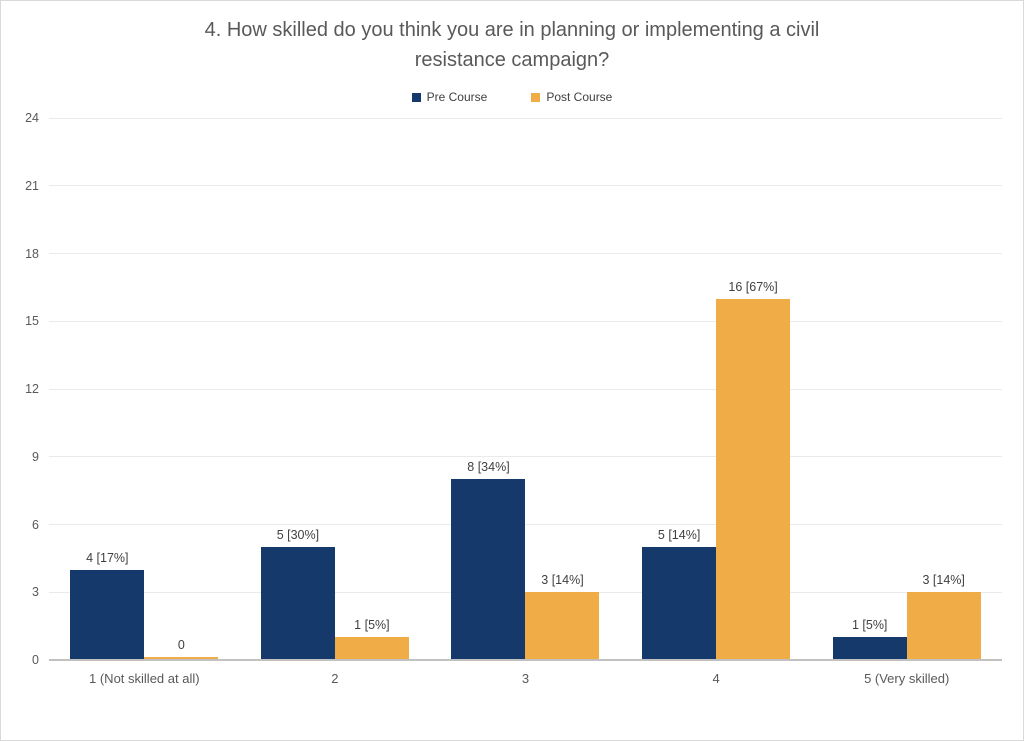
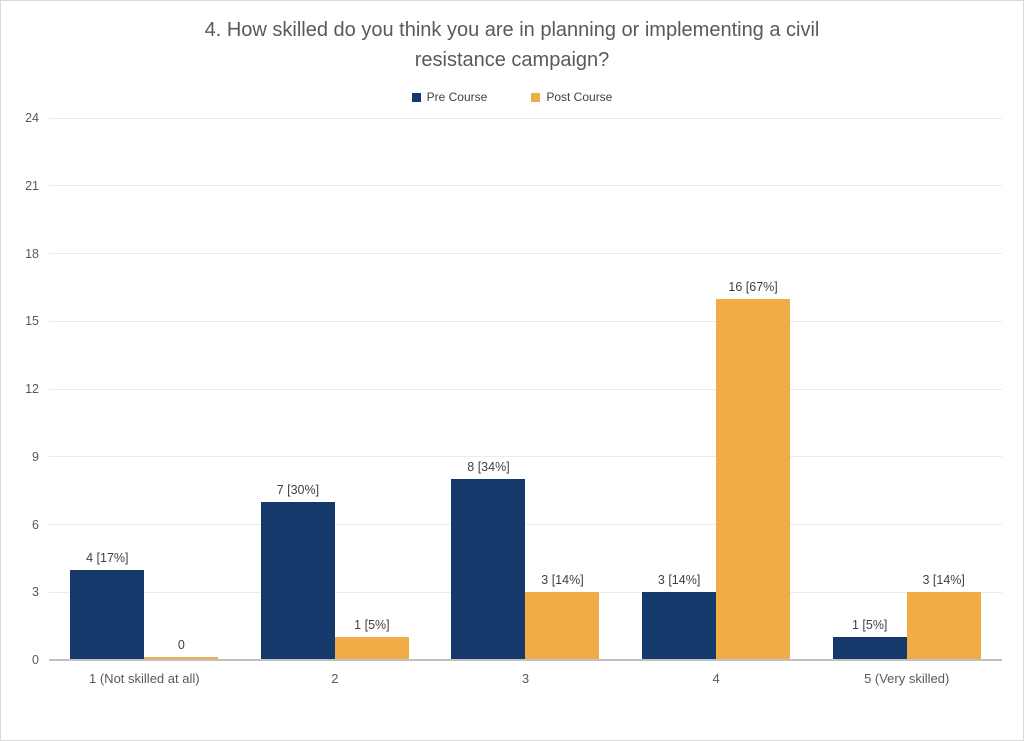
Pre Course/2: 5 -> 7
Pre Course/4: 5 -> 3
